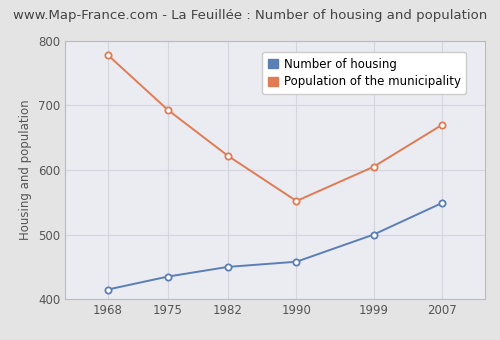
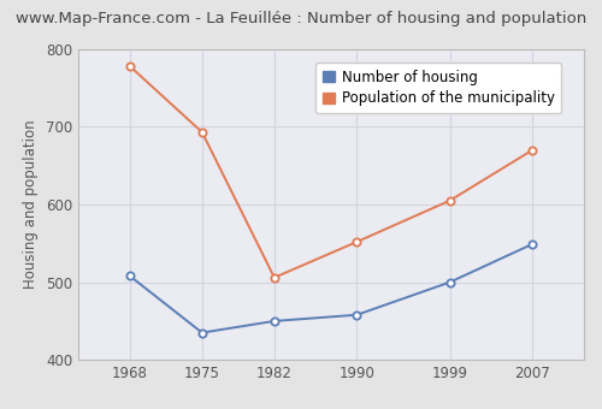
Number of housing/1968: 415 -> 508
Population of the municipality/1982: 622 -> 506
